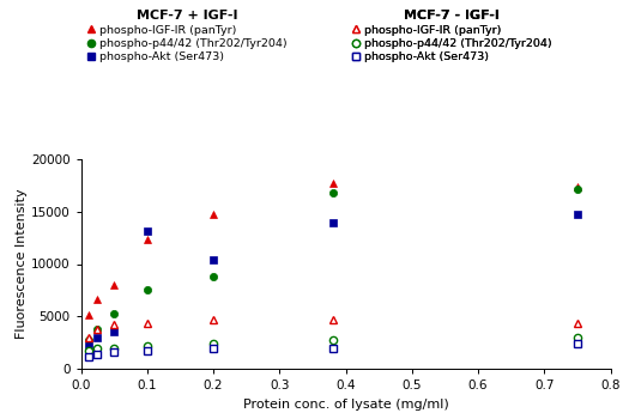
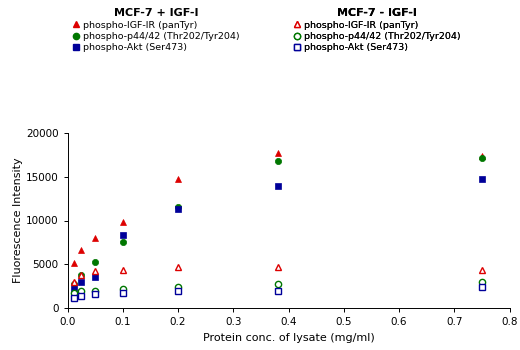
phospho-IGF-IR (panTyr)/0.1: 12400 -> 9800
phospho-Akt (Ser473)/0.1: 13200 -> 8300
phospho-p44/42 (Thr202/Tyr204)/0.2: 8800 -> 11600
phospho-Akt (Ser473)/0.2: 10400 -> 11300
